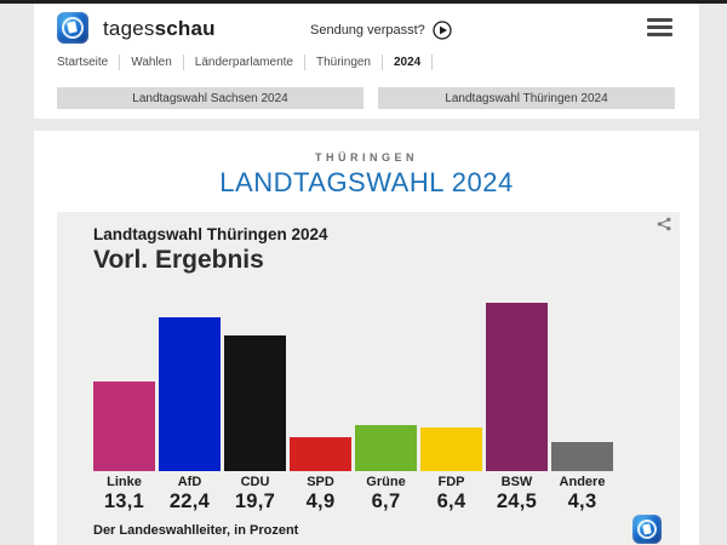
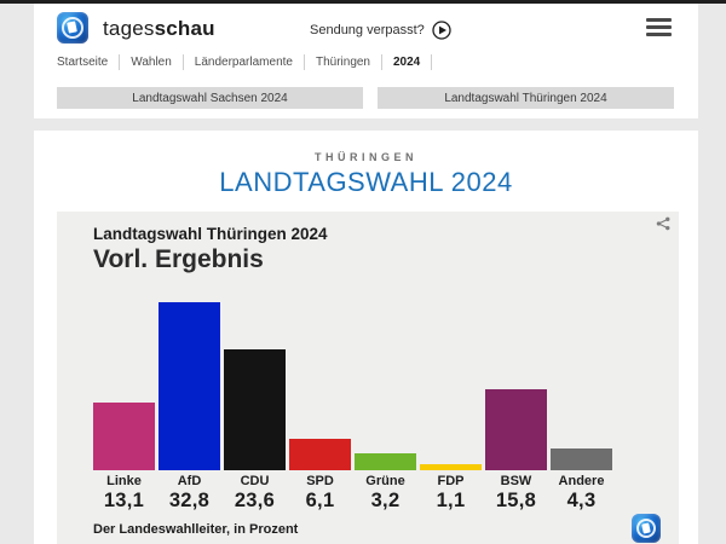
AfD: 22,4 -> 32,8
CDU: 19,7 -> 23,6
SPD: 4,9 -> 6,1
Grüne: 6,7 -> 3,2
FDP: 6,4 -> 1,1
BSW: 24,5 -> 15,8
